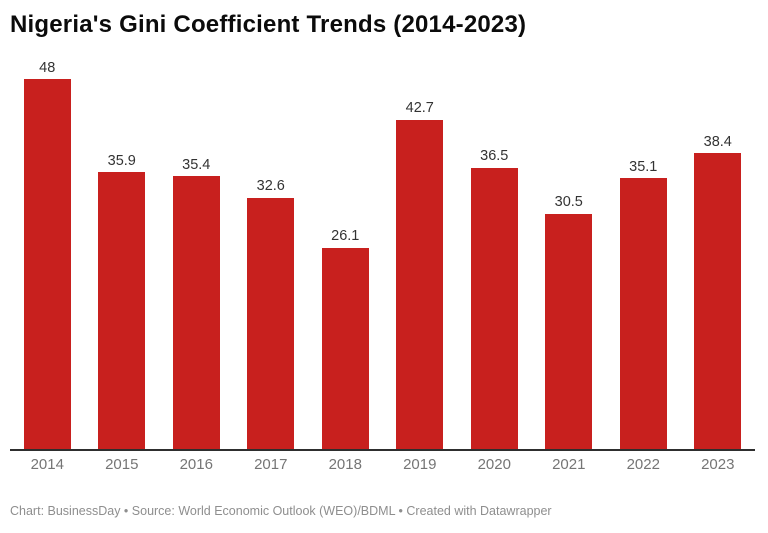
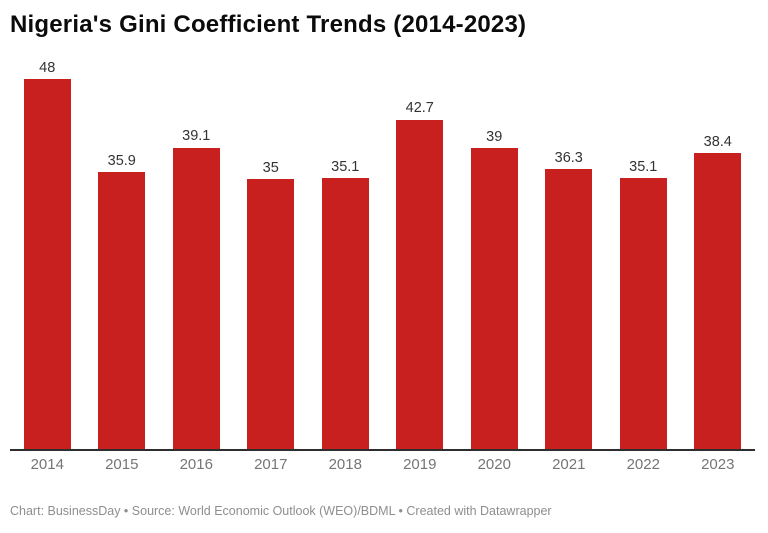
2016: 35.4 -> 39.1
2017: 32.6 -> 35
2018: 26.1 -> 35.1
2020: 36.5 -> 39
2021: 30.5 -> 36.3
